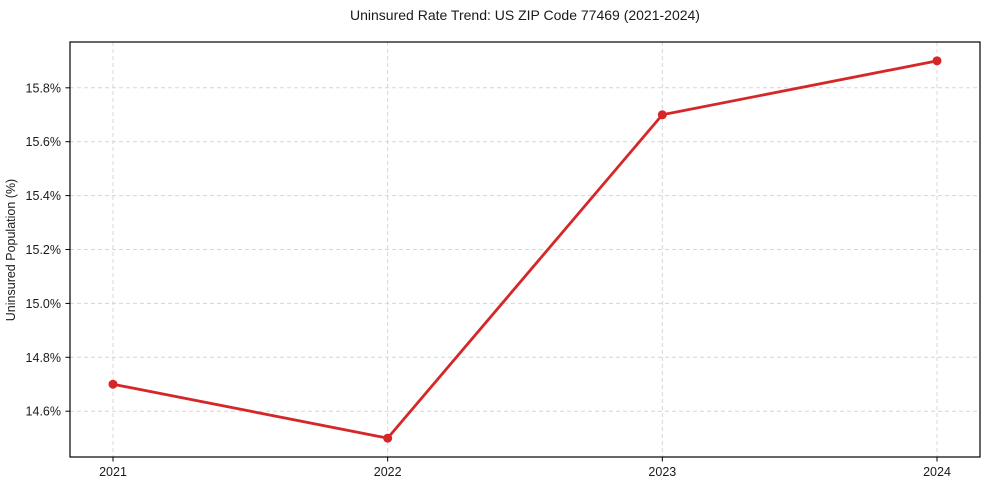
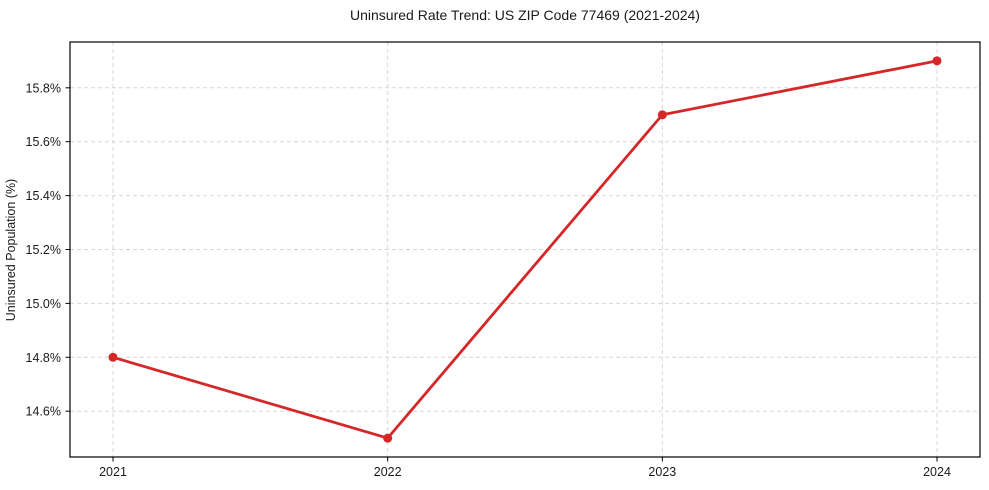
2021: 14.7% -> 14.8%
